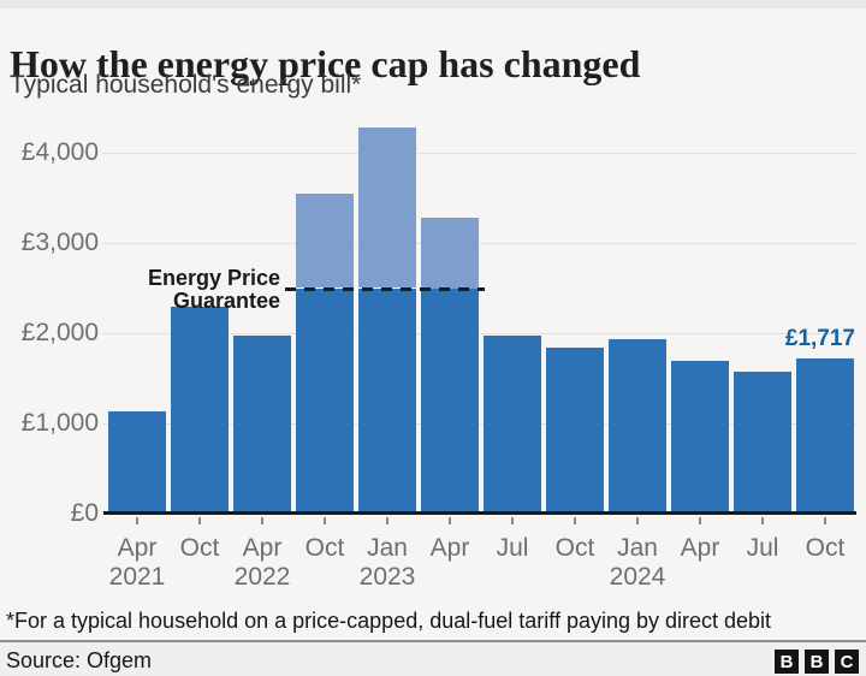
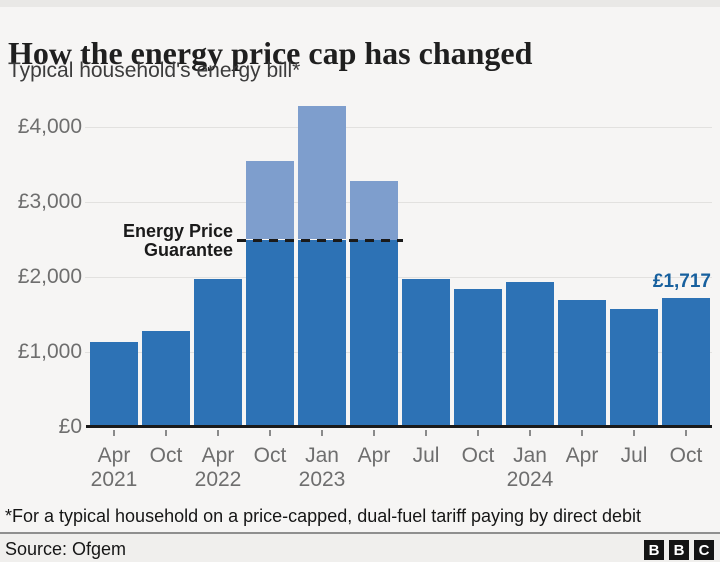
Oct 2021: £2300 -> £1300
